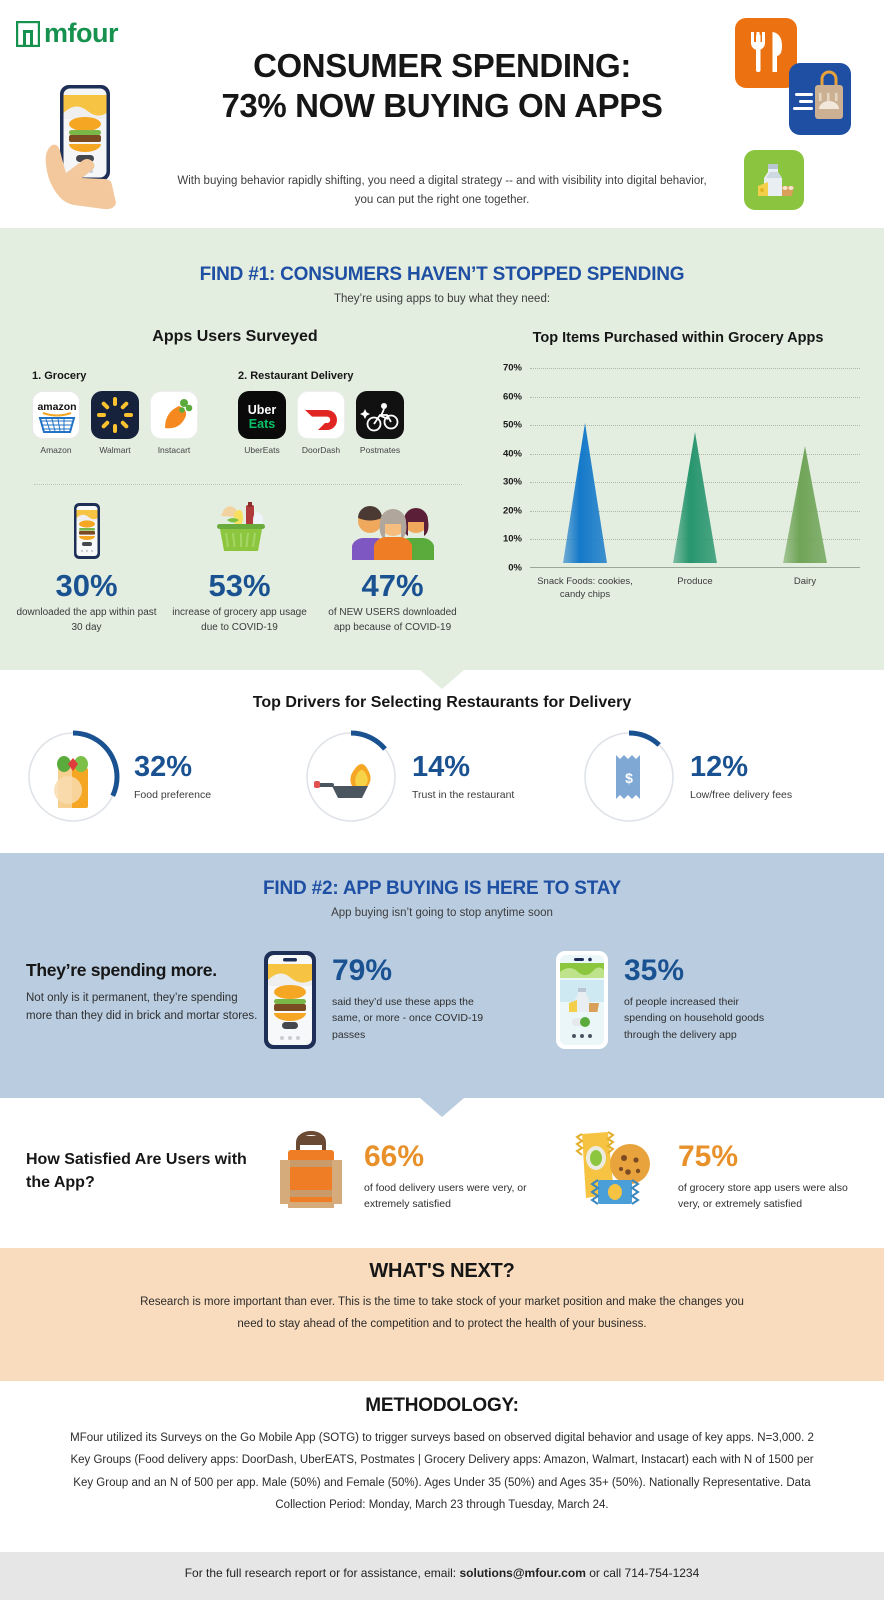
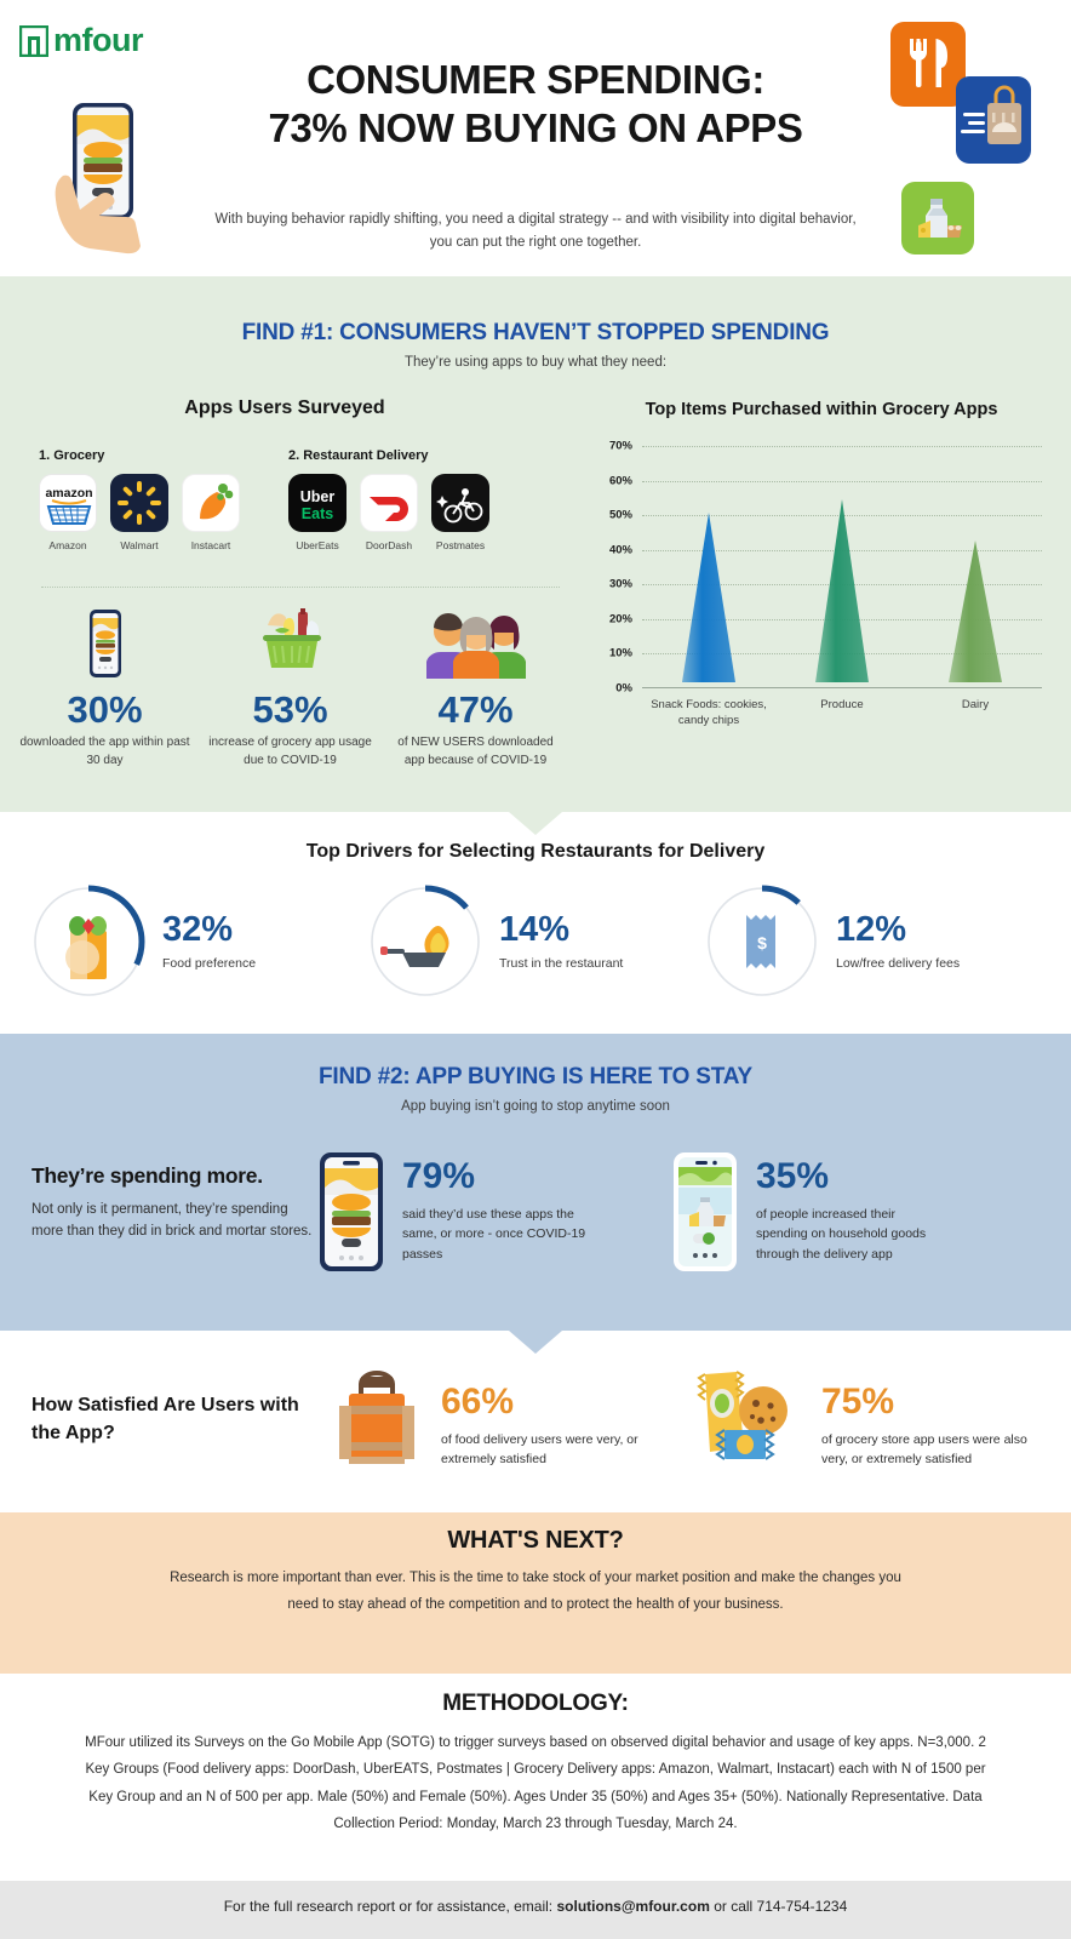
Produce: 46% -> 53%
